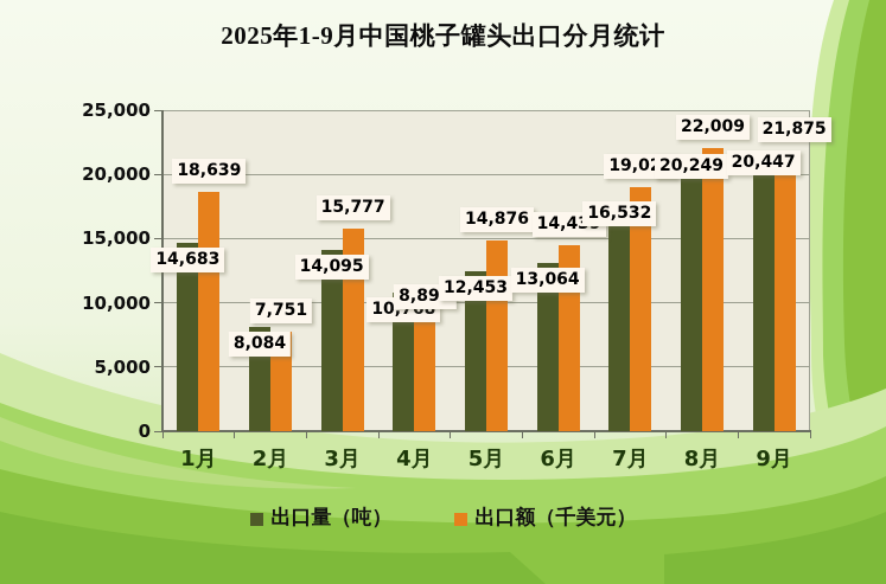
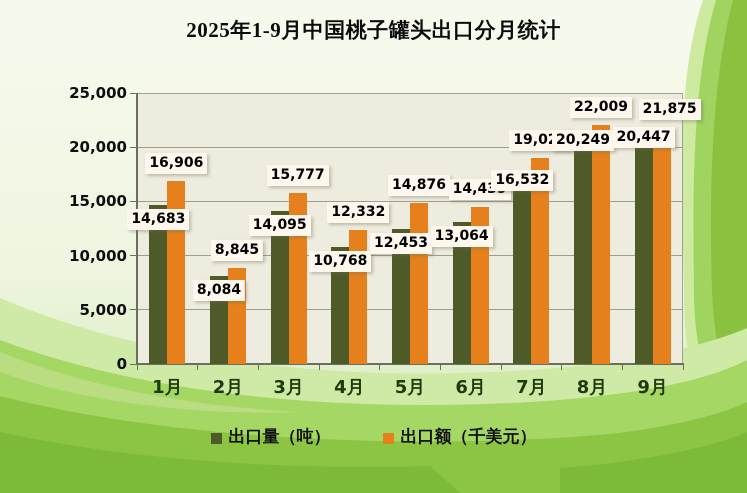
出口额（千美元）/1月: 18,639 -> 16,906
出口额（千美元）/2月: 7,751 -> 8,845
出口额（千美元）/4月: 8,896 -> 12,332
